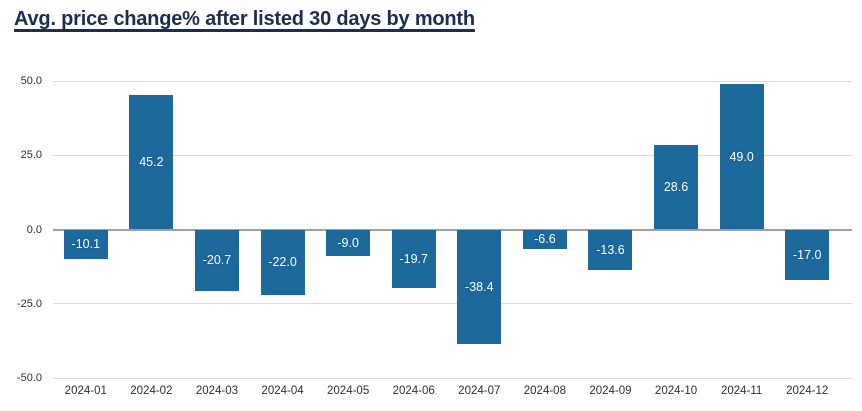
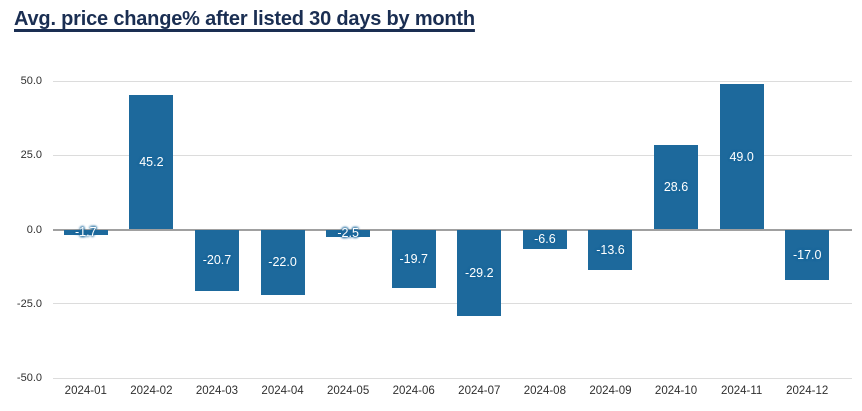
2024-01: -10.1 -> -1.7
2024-05: -9.0 -> -2.5
2024-07: -38.4 -> -29.2
